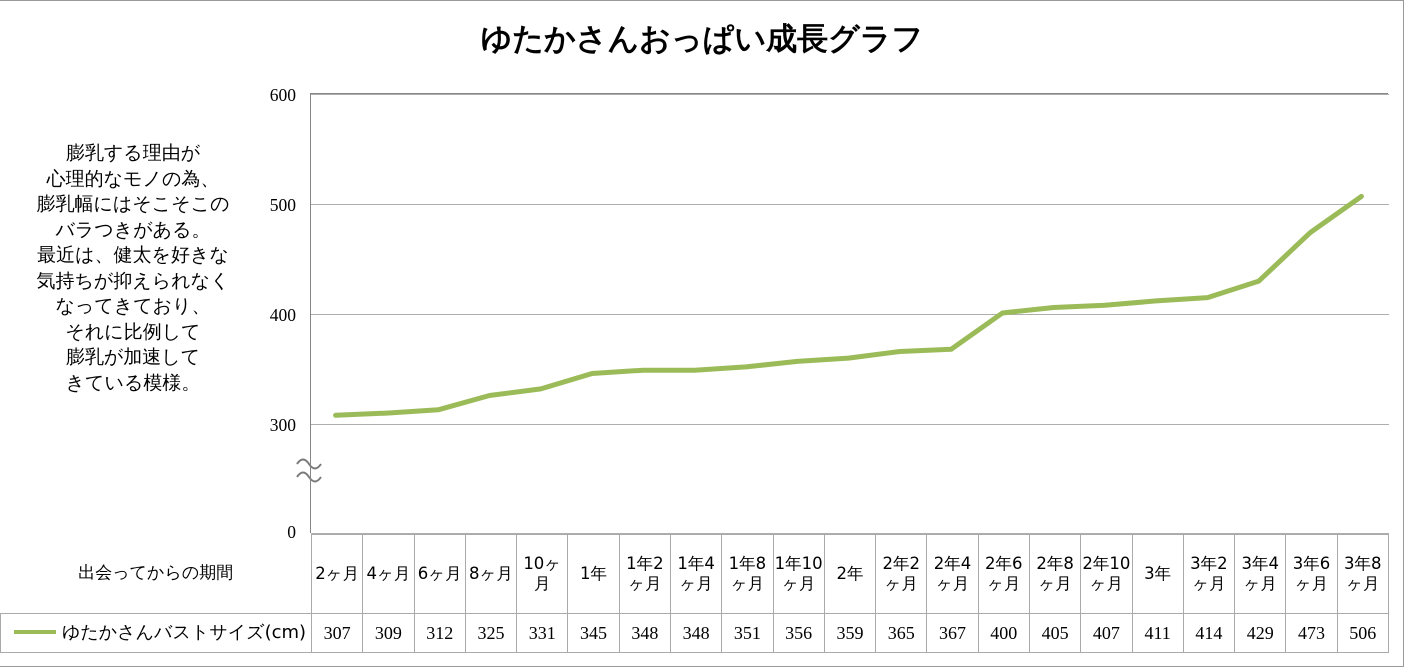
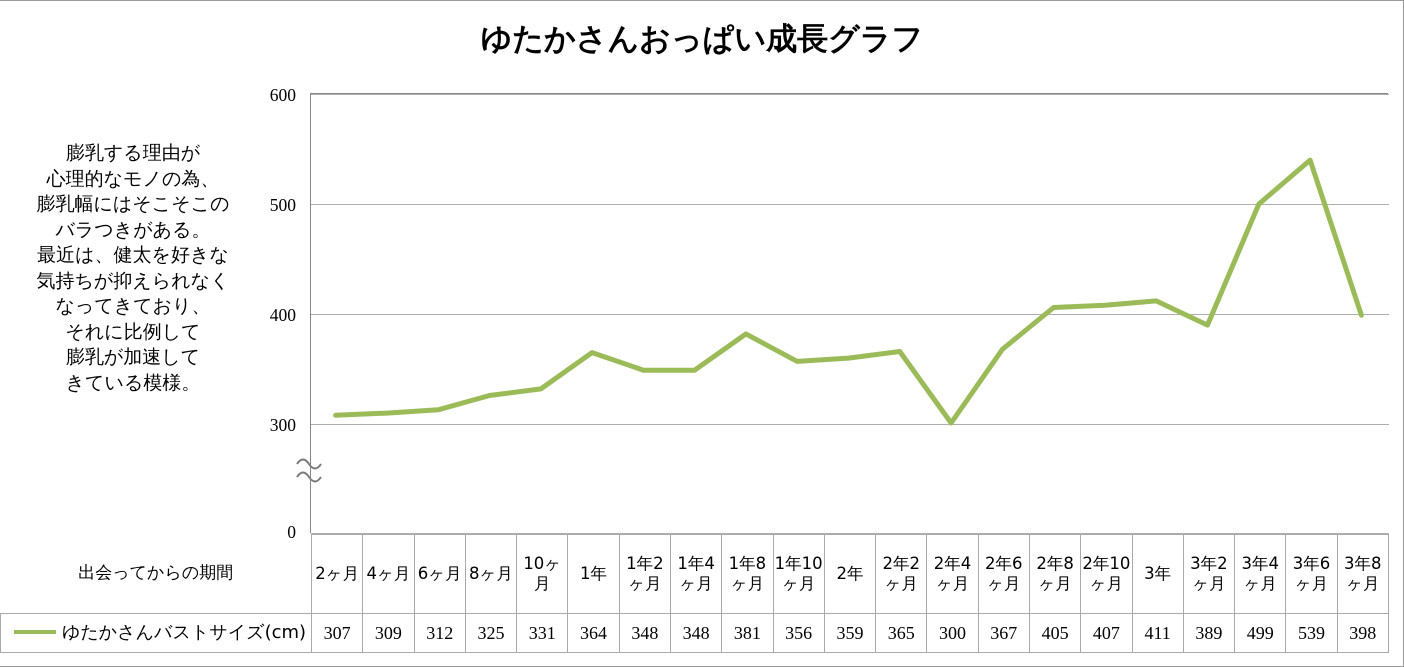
1年: 345 -> 364
1年8ヶ月: 351 -> 381
2年4ヶ月: 367 -> 300
2年6ヶ月: 400 -> 367
3年2ヶ月: 414 -> 389
3年4ヶ月: 429 -> 499
3年6ヶ月: 473 -> 539
3年8ヶ月: 506 -> 398
